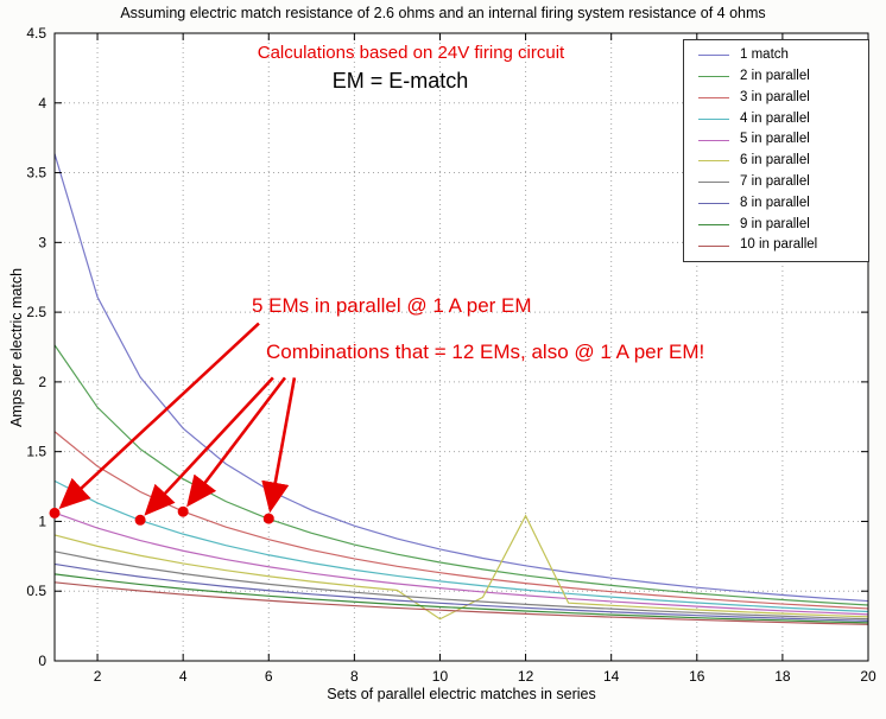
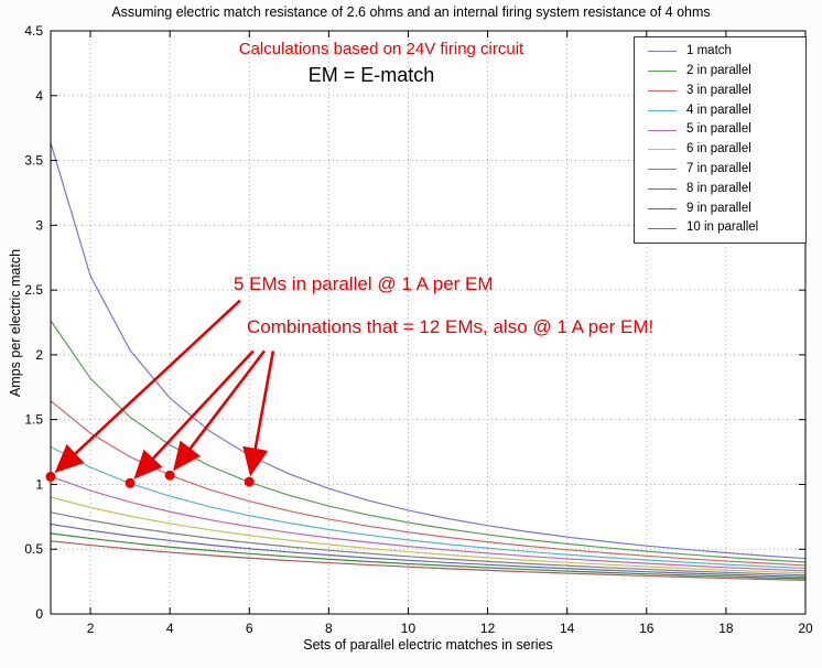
6 in parallel/10: 0.30 -> 0.48
6 in parallel/12: 1.04 -> 0.43
